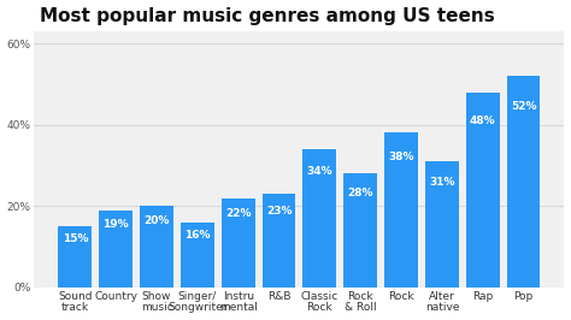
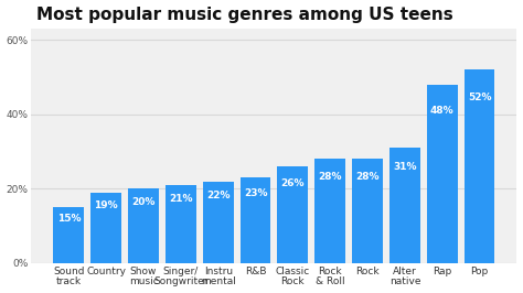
Singer/ Songwriter: 16% -> 21%
Classic Rock: 34% -> 26%
Rock: 38% -> 28%
